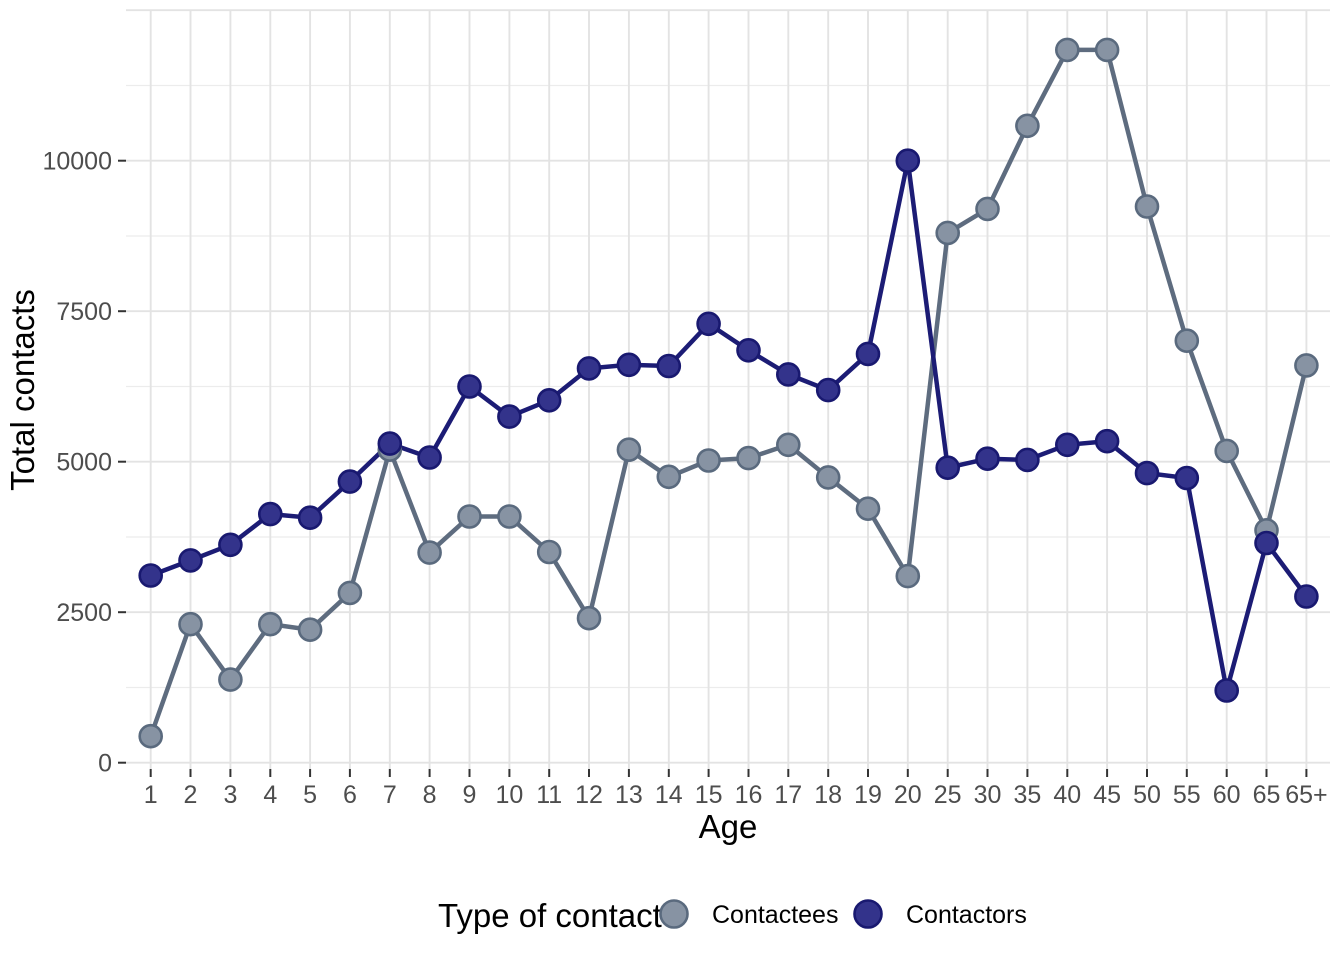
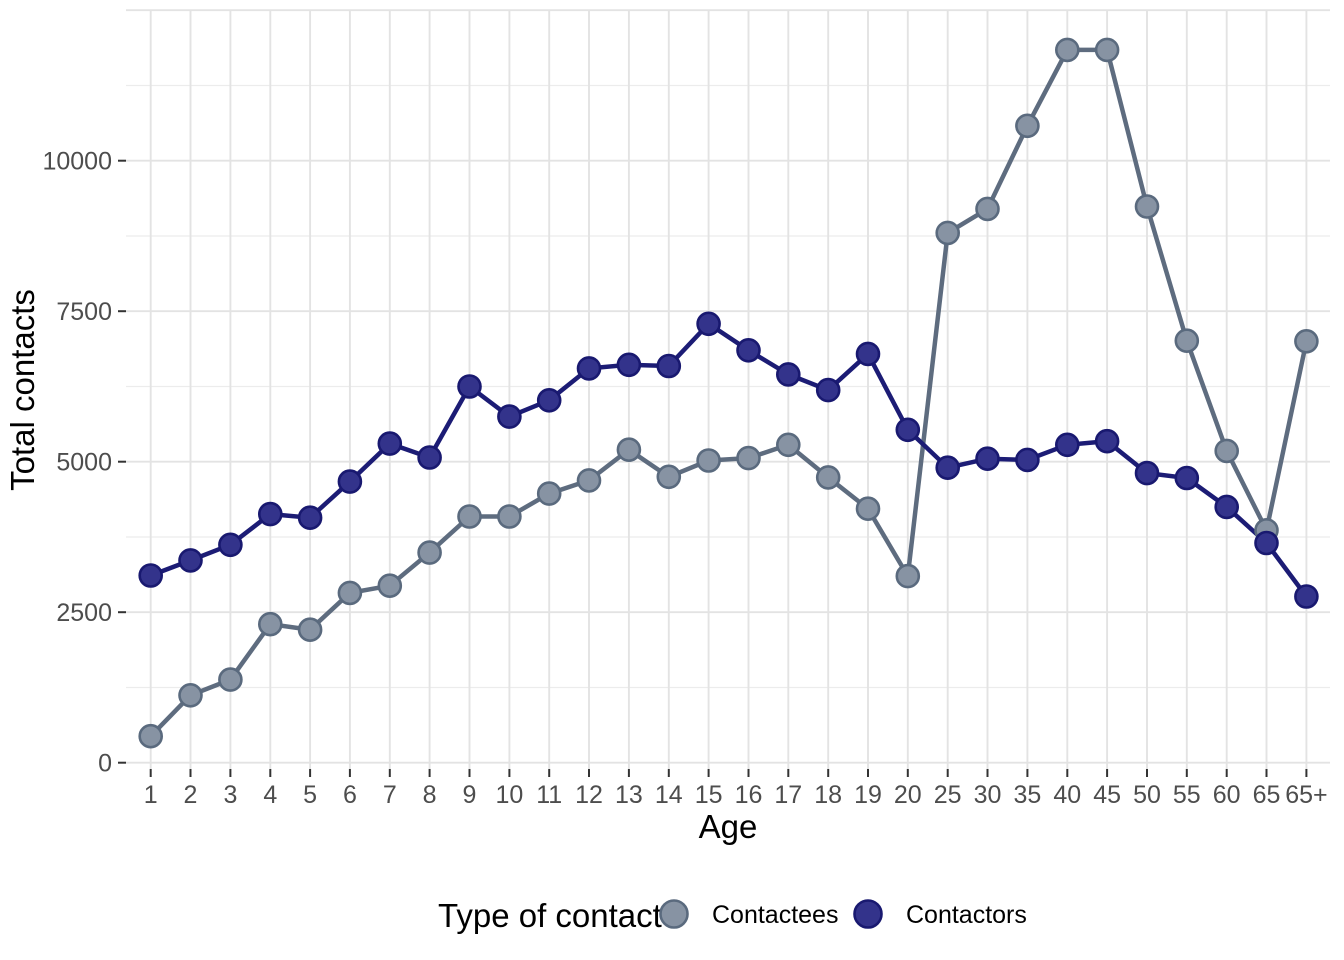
Contactees/2: 2300 -> 1100
Contactees/7: 5200 -> 2900
Contactees/11: 3500 -> 4500
Contactees/12: 2400 -> 4700
Contactors/20: 10000 -> 5500
Contactors/60: 1200 -> 4200
Contactees/65+: 6600 -> 7000
